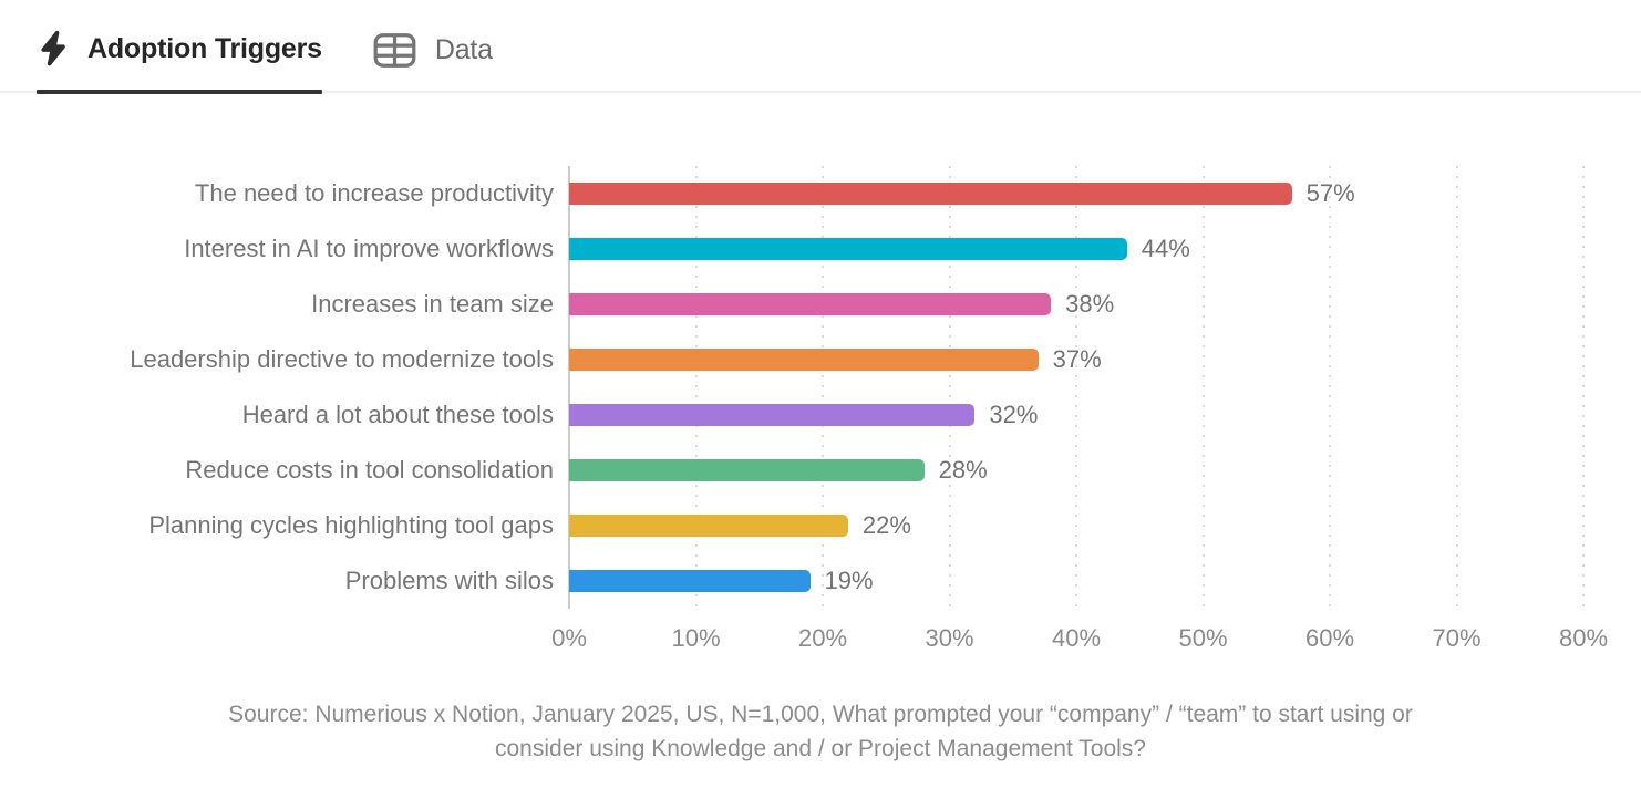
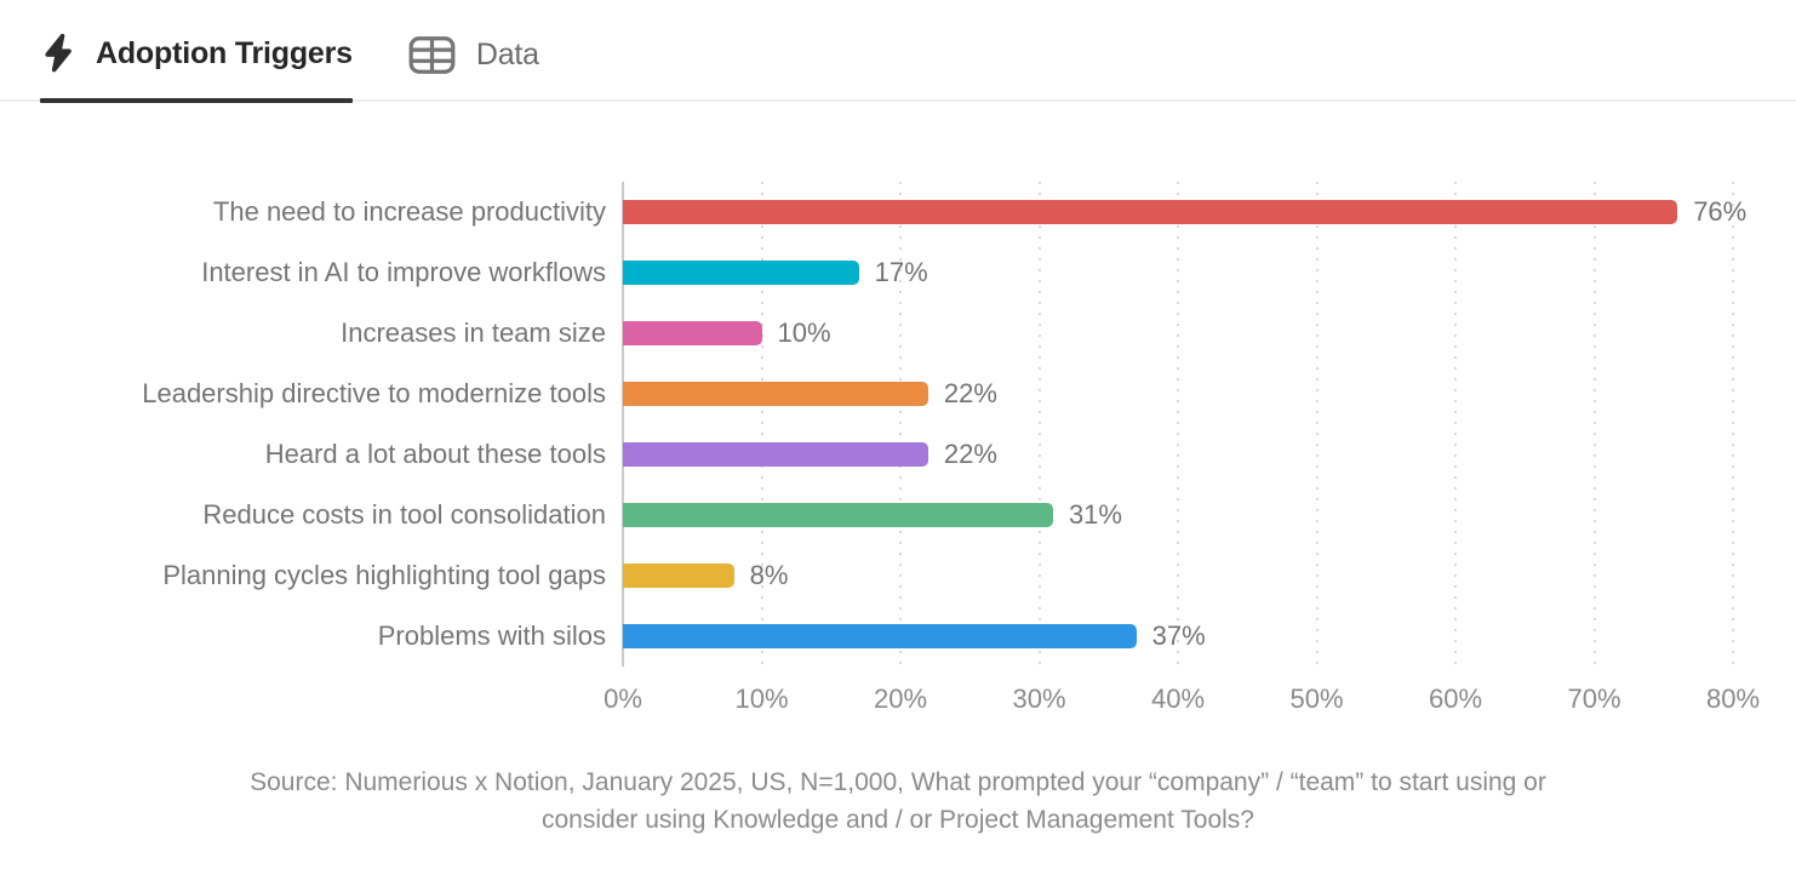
The need to increase productivity: 57% -> 76%
Interest in AI to improve workflows: 44% -> 17%
Increases in team size: 38% -> 10%
Leadership directive to modernize tools: 37% -> 22%
Heard a lot about these tools: 32% -> 22%
Reduce costs in tool consolidation: 28% -> 31%
Planning cycles highlighting tool gaps: 22% -> 8%
Problems with silos: 19% -> 37%
